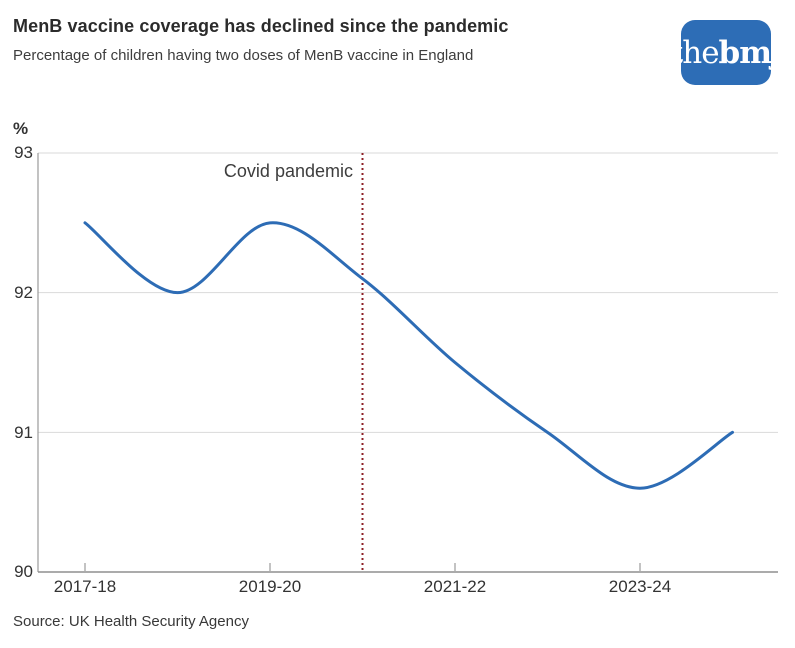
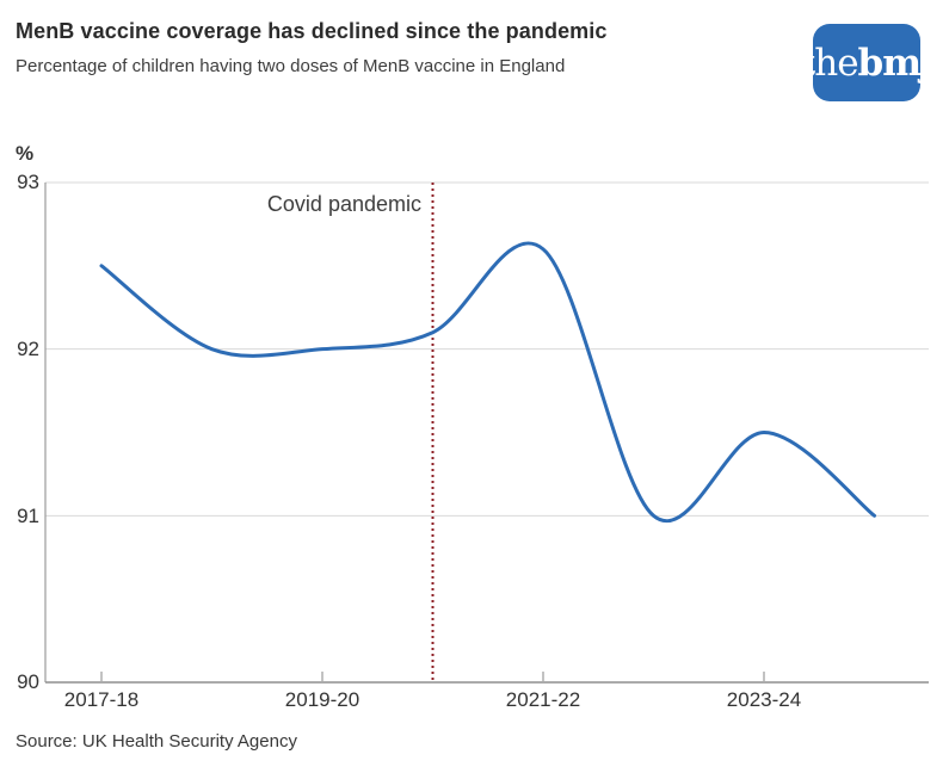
2019-20: 92.5 -> 92.0
2021-22: 91.5 -> 92.6
2023-24: 90.6 -> 91.5
